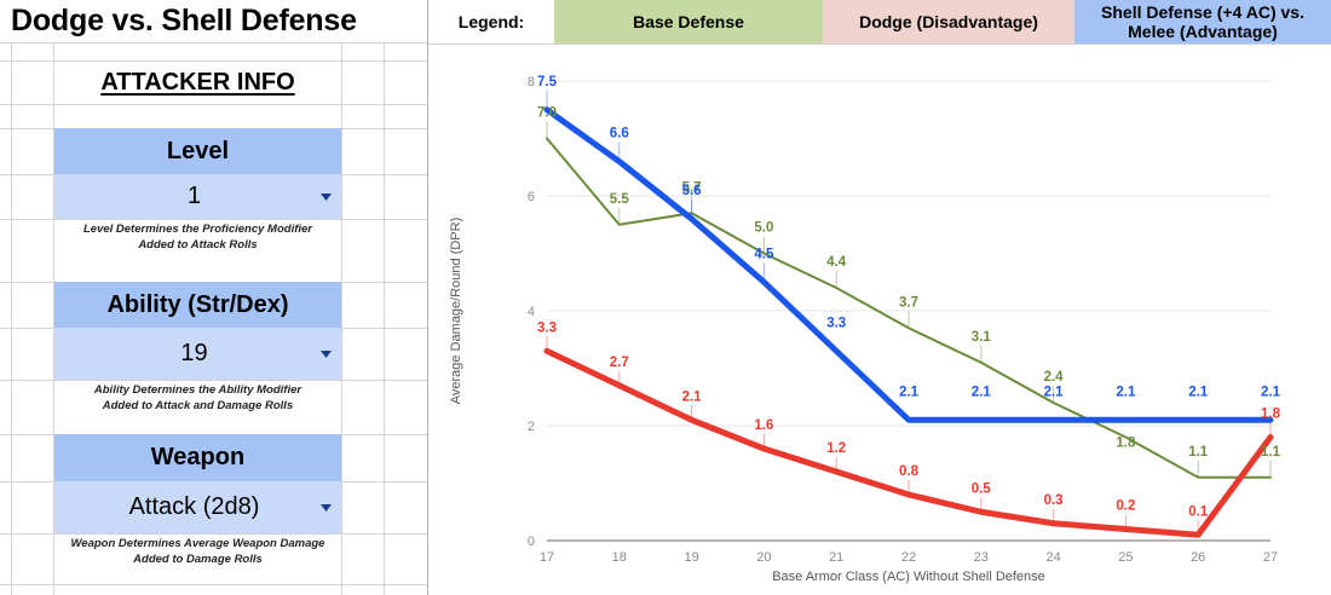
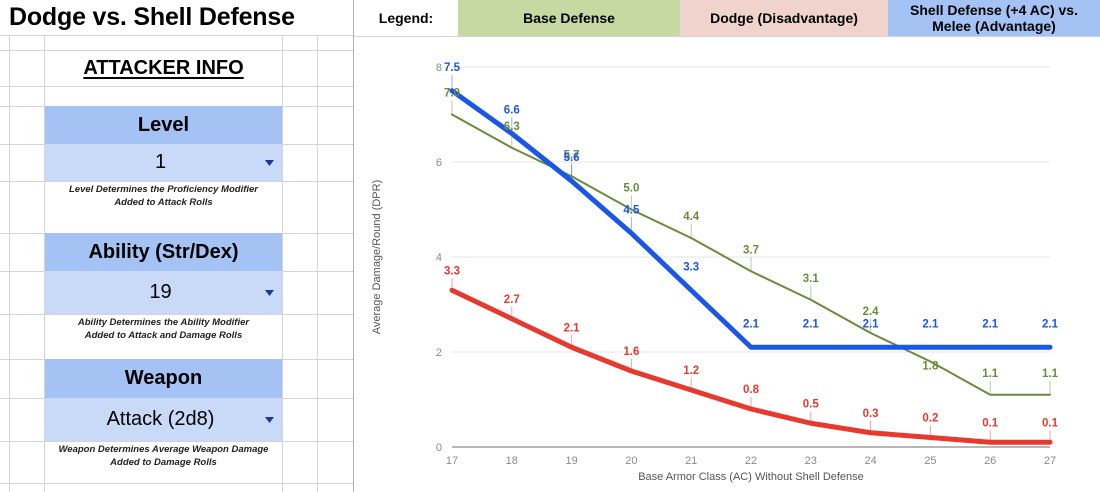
Base Defense/18: 5.5 -> 6.3
Dodge (Disadvantage)/27: 1.8 -> 0.1
